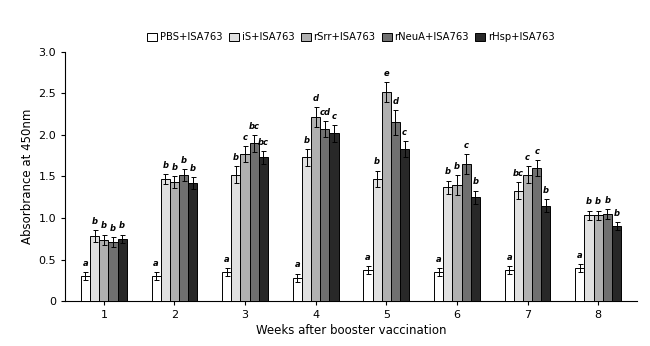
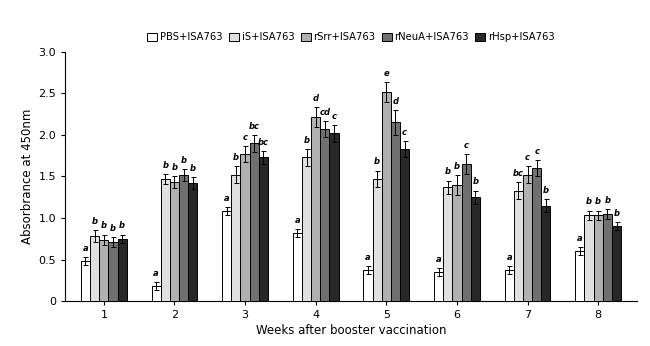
PBS+ISA763/1: 0.30 -> 0.48
PBS+ISA763/2: 0.30 -> 0.18
PBS+ISA763/3: 0.35 -> 1.08
PBS+ISA763/4: 0.28 -> 0.82
PBS+ISA763/8: 0.40 -> 0.60
